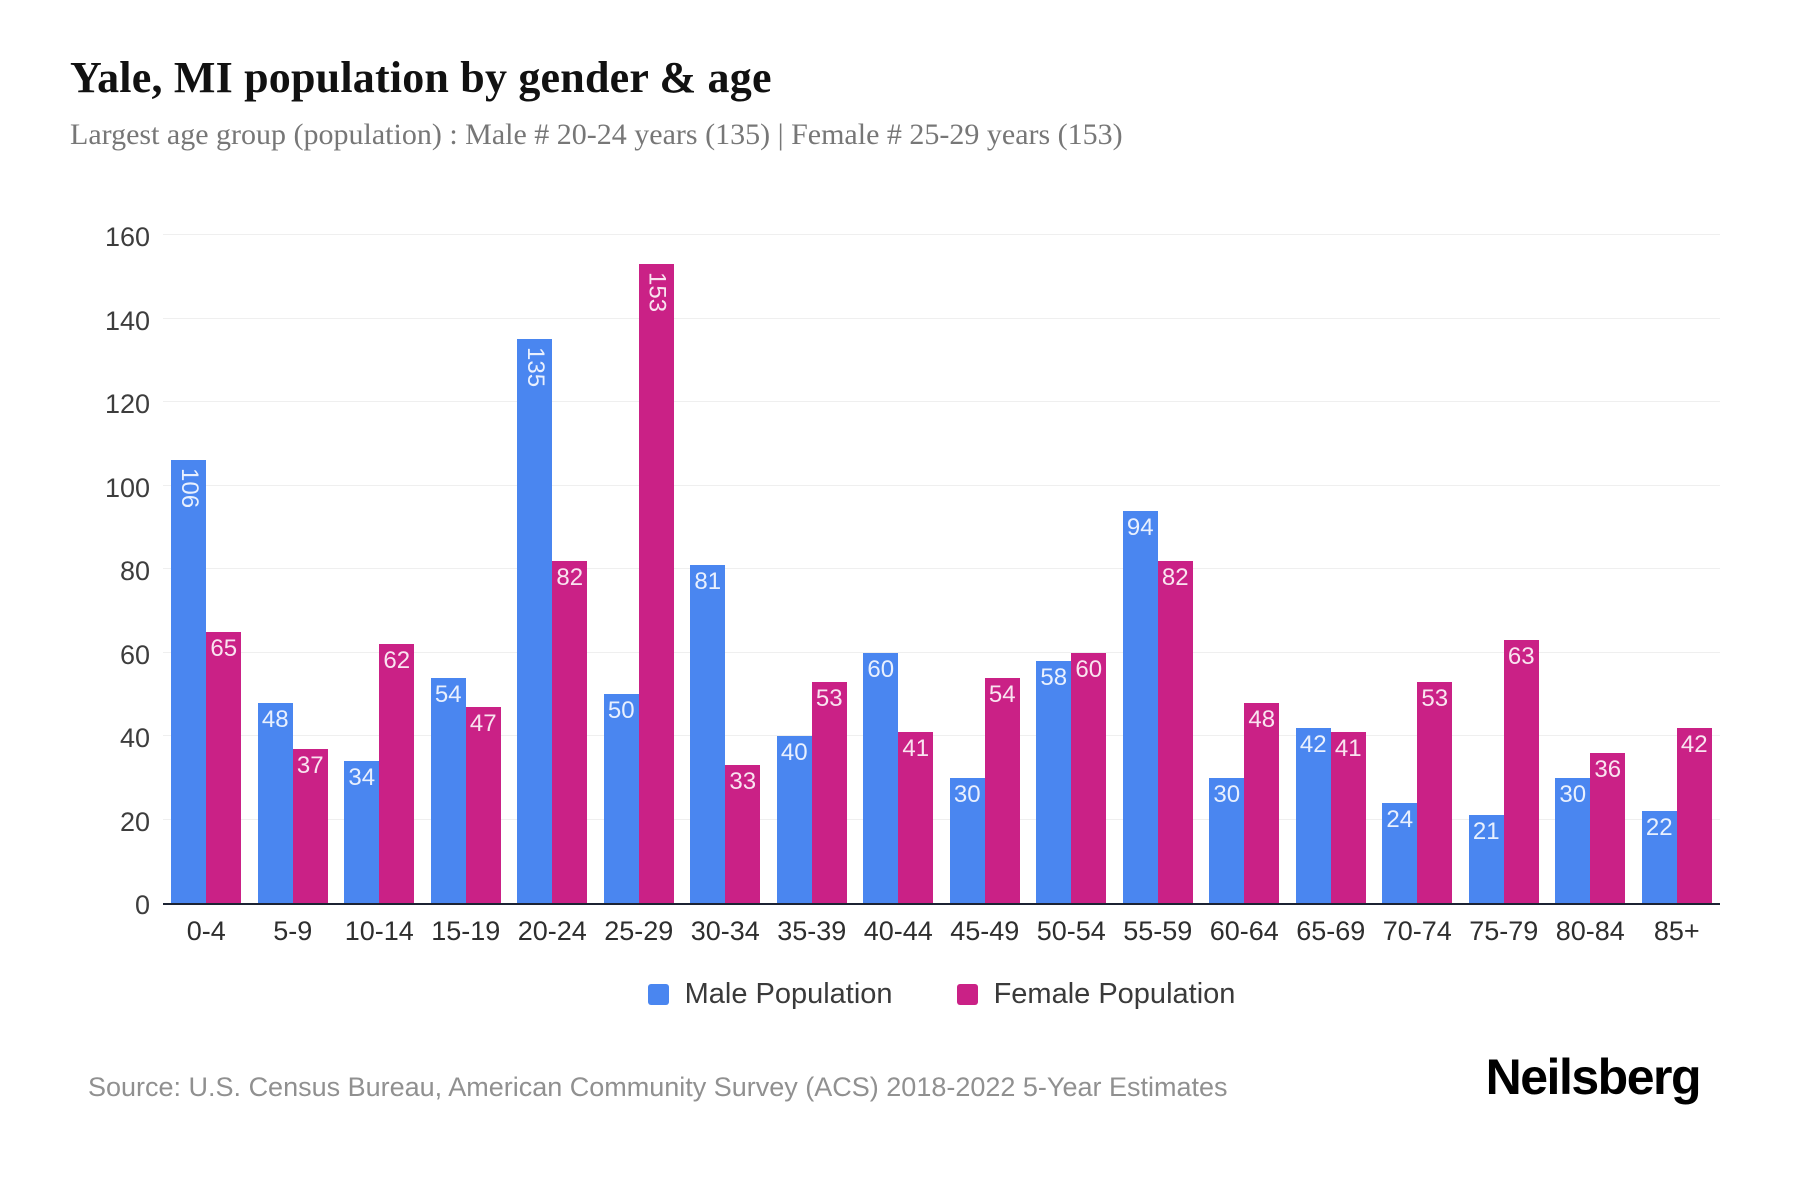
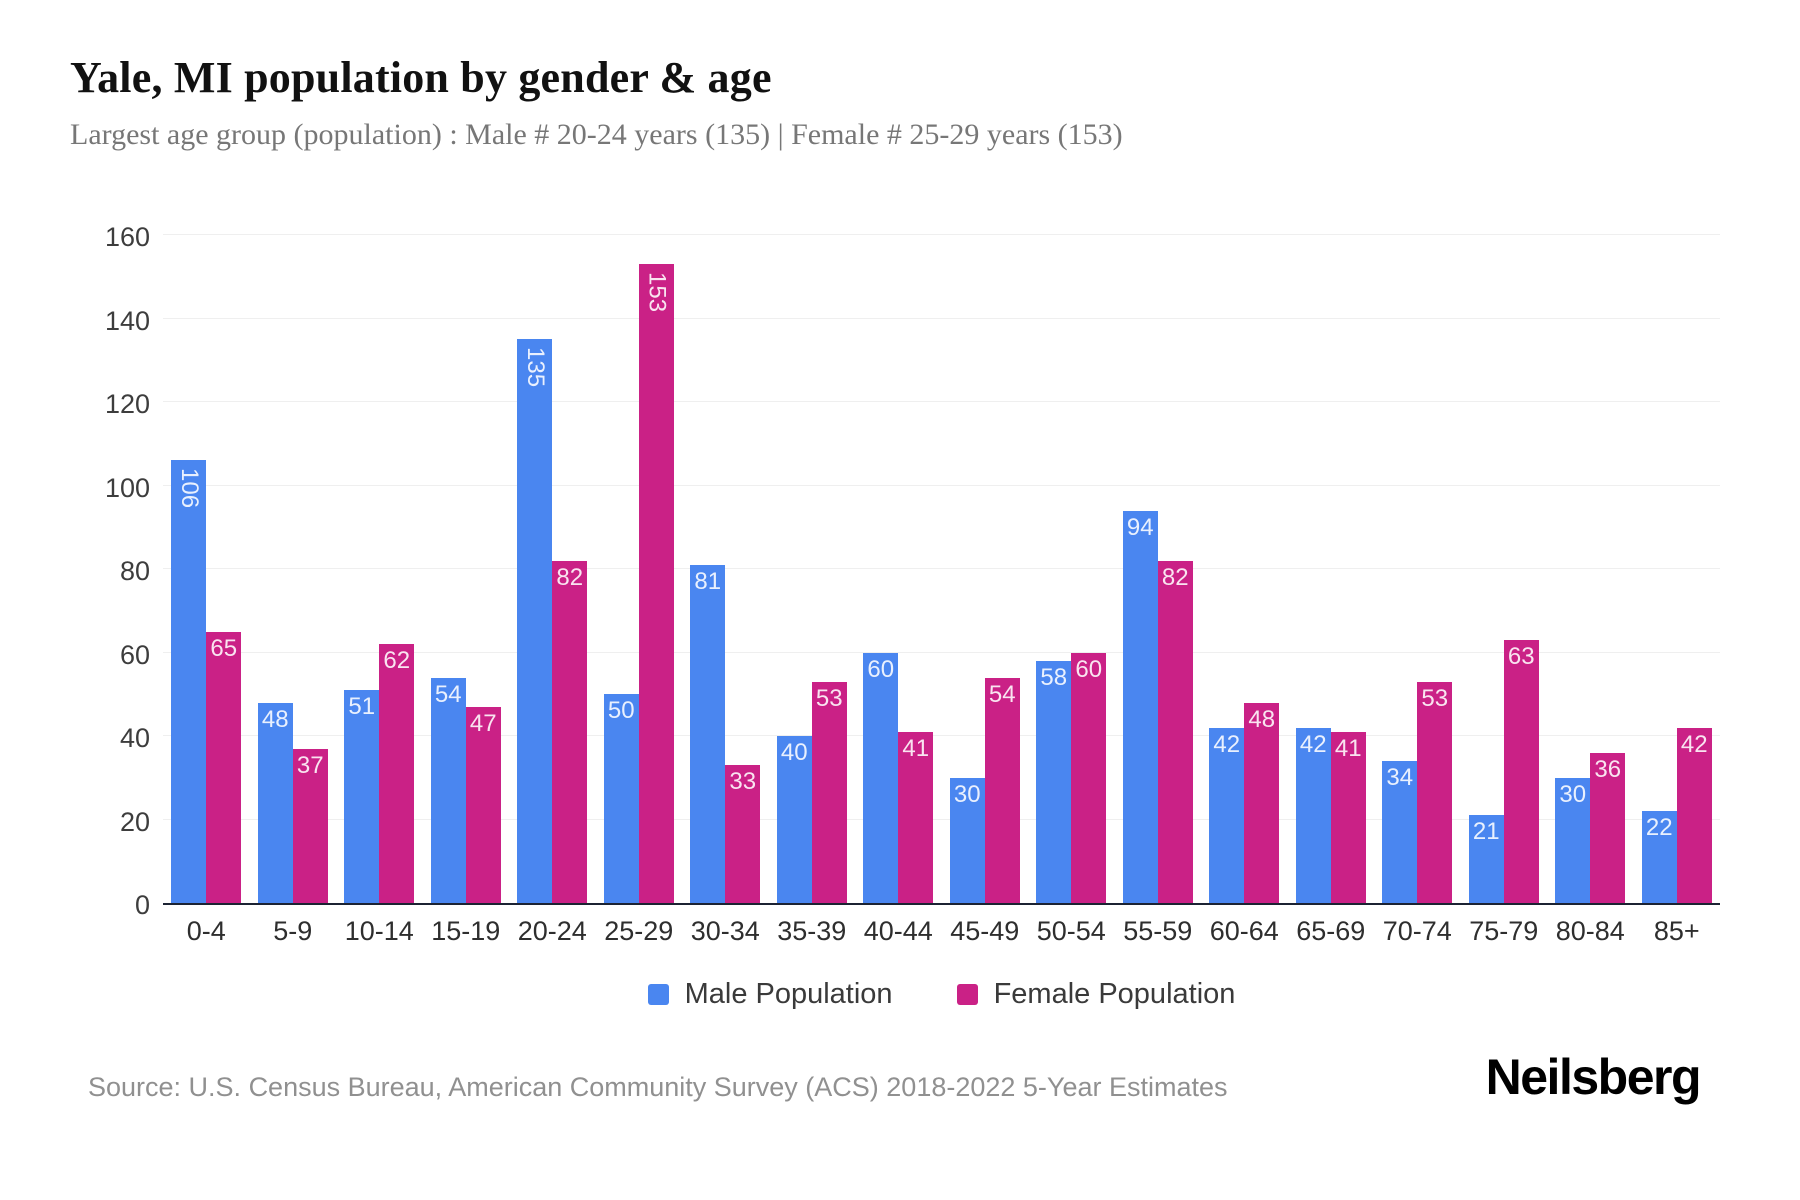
Male Population/10-14: 34 -> 51
Male Population/60-64: 30 -> 42
Male Population/70-74: 24 -> 34
